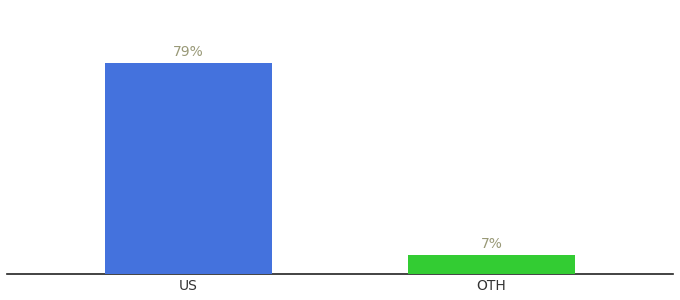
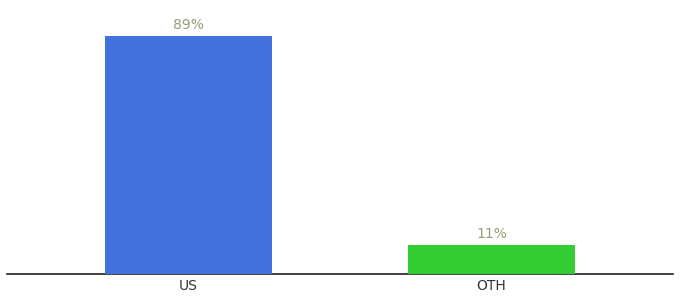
US: 79% -> 89%
OTH: 7% -> 11%
